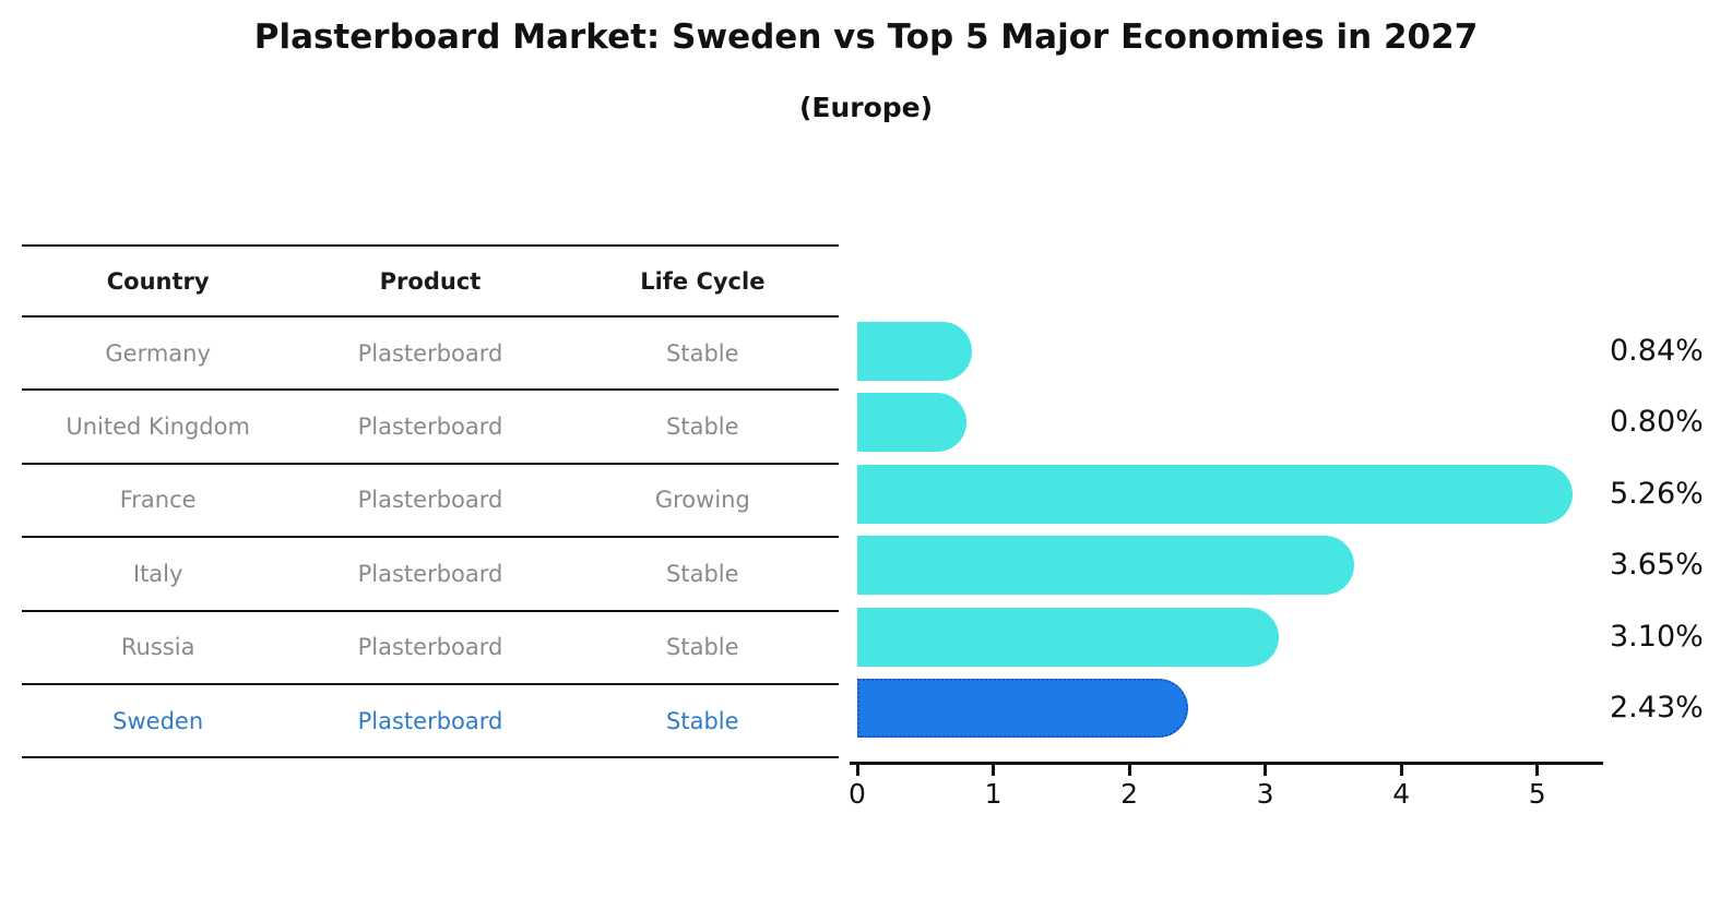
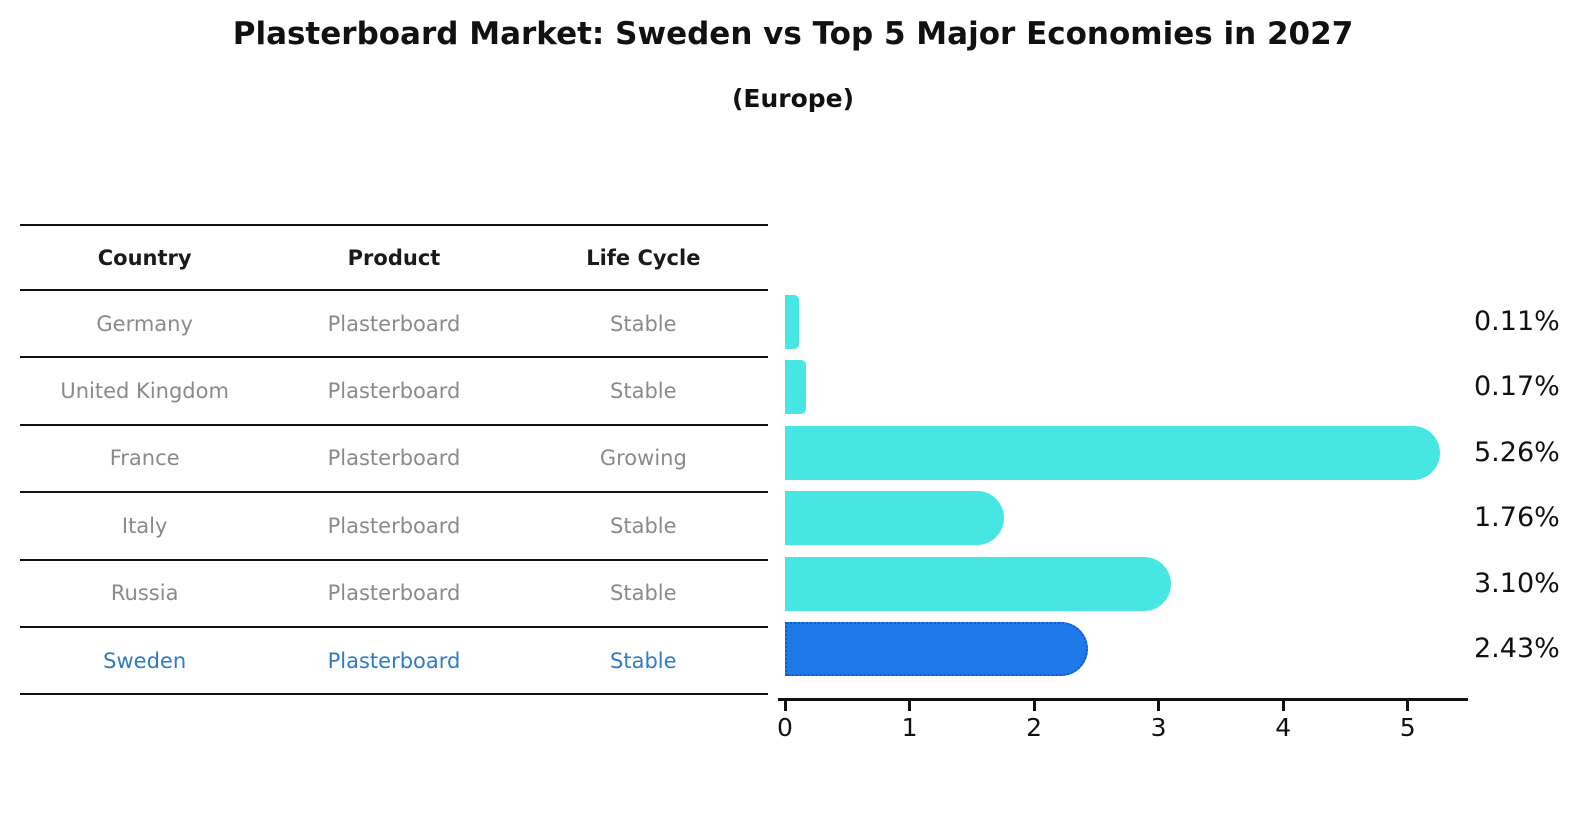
Germany: 0.84% -> 0.11%
United Kingdom: 0.80% -> 0.17%
Italy: 3.65% -> 1.76%
